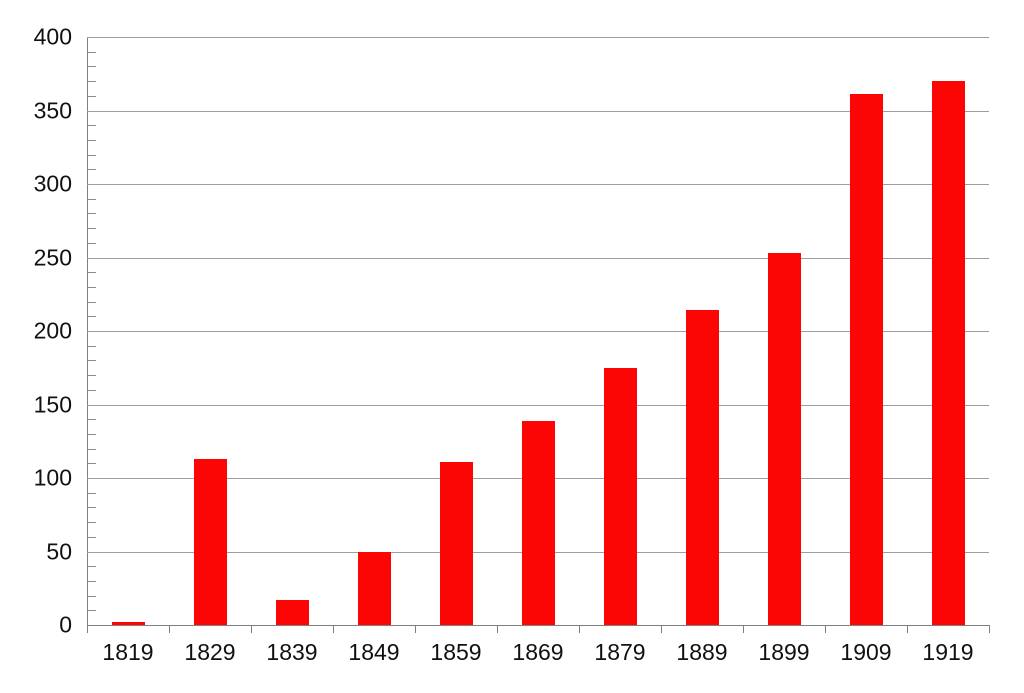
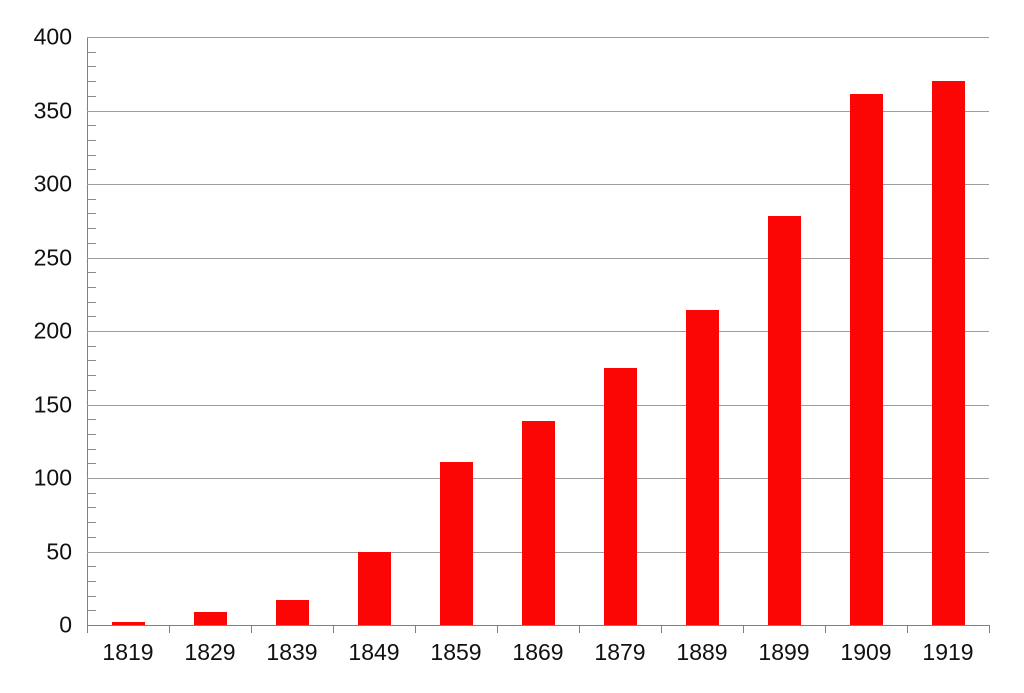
1829: 113 -> 9
1899: 253 -> 278
